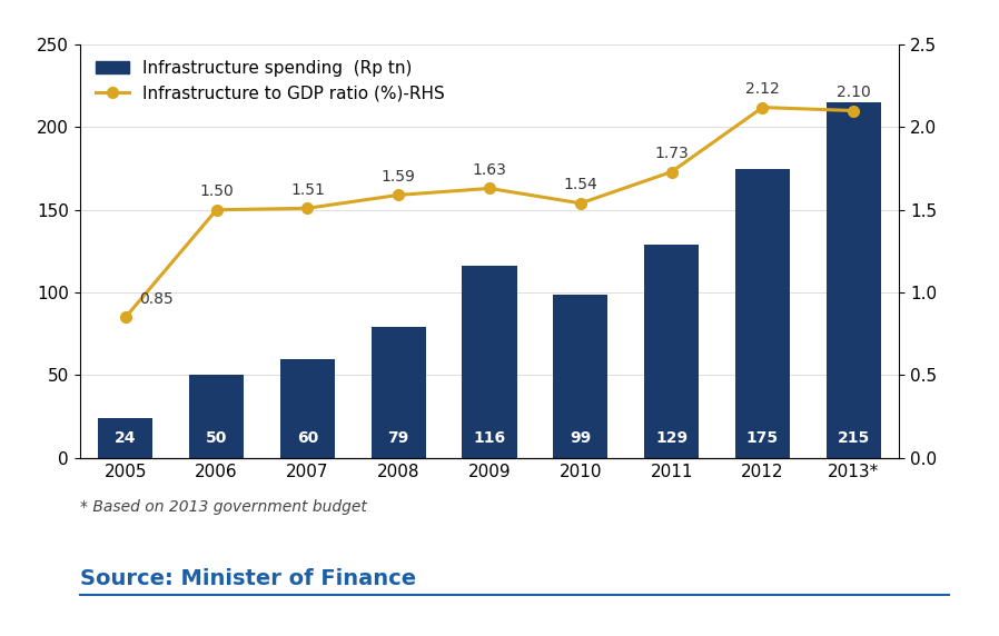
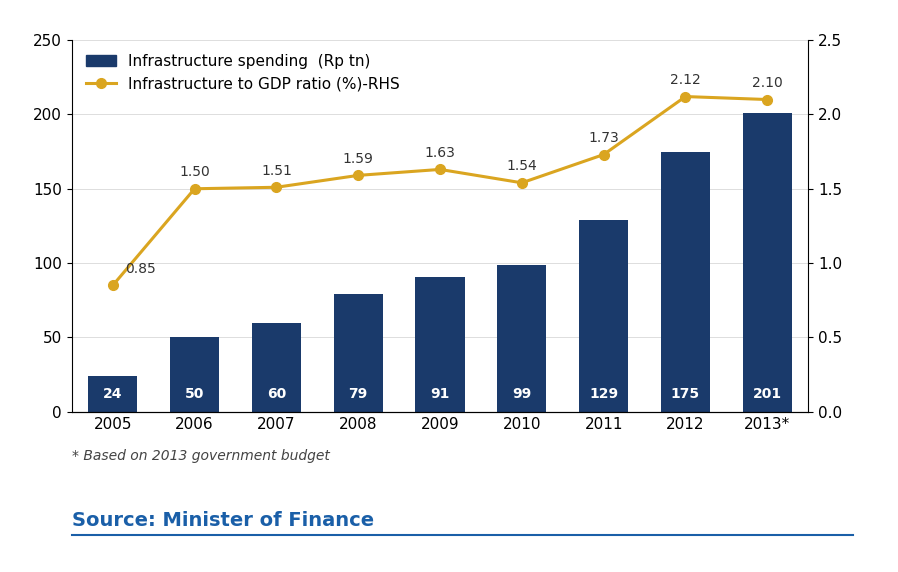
Infrastructure spending (Rp tn)/2009: 116 -> 91
Infrastructure spending (Rp tn)/2013*: 215 -> 201
